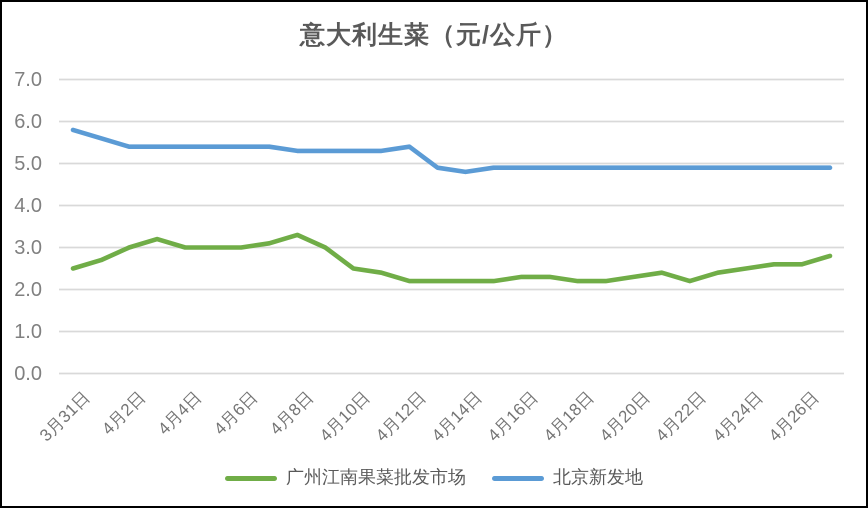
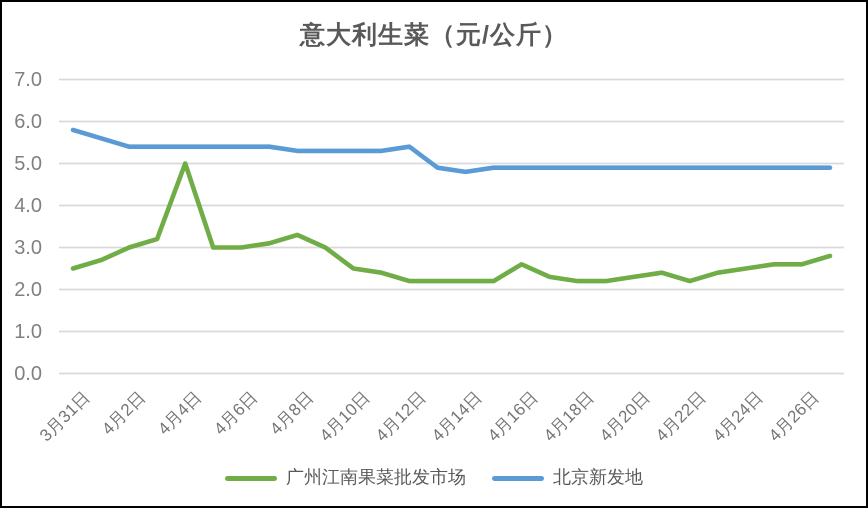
广州江南果菜批发市场/4月4日: 3.0 -> 5.0
广州江南果菜批发市场/4月16日: 2.3 -> 2.6
